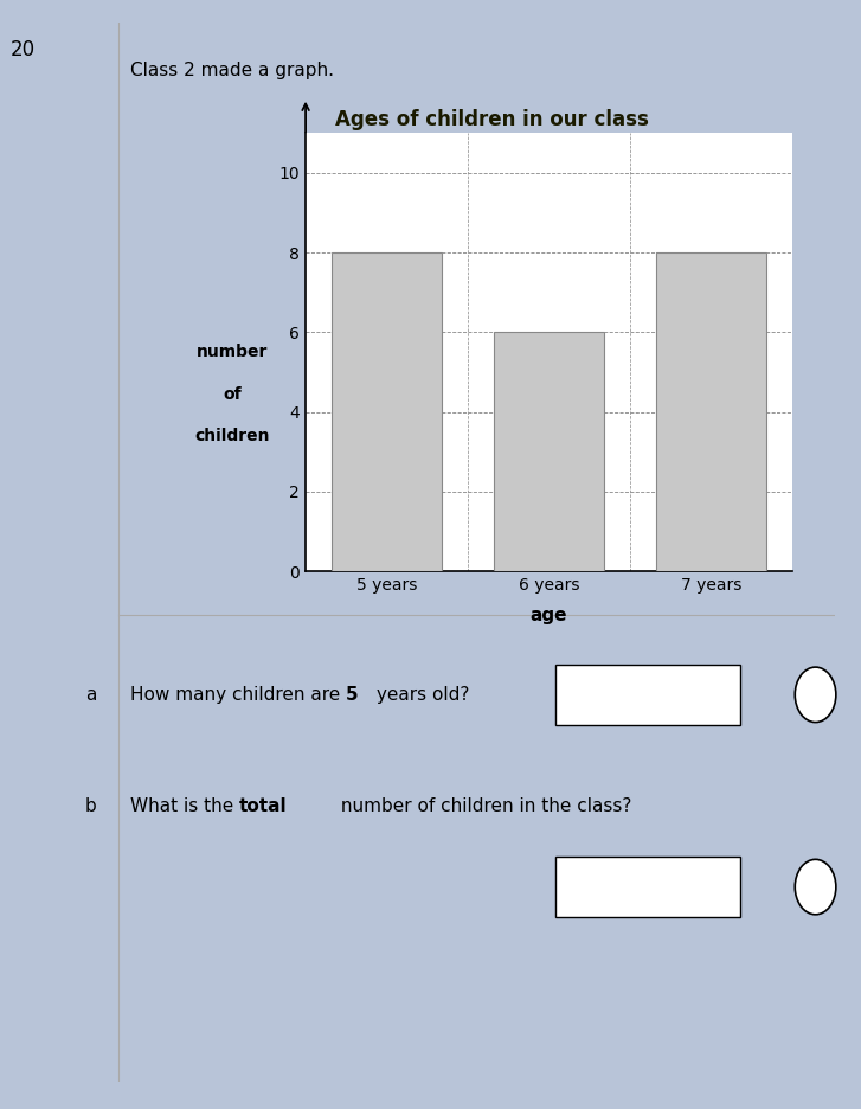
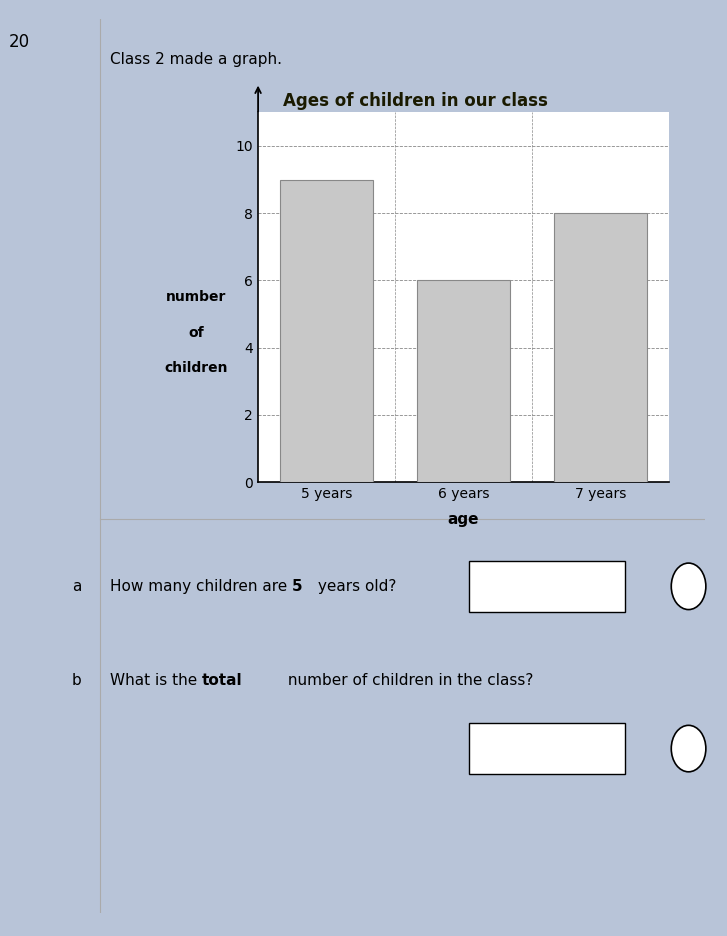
5 years: 8 -> 9
